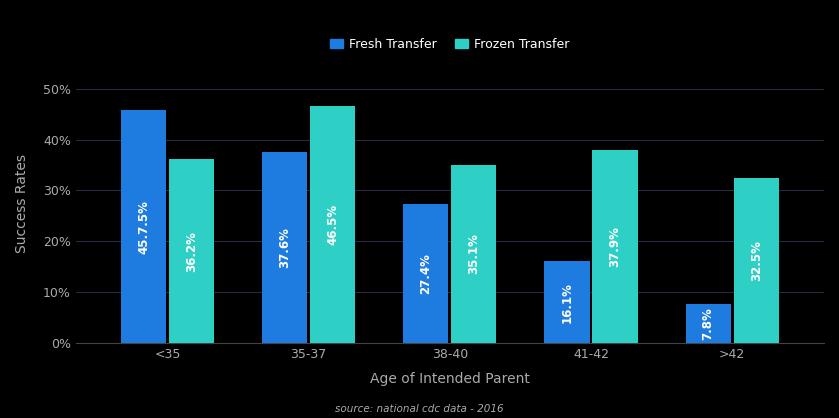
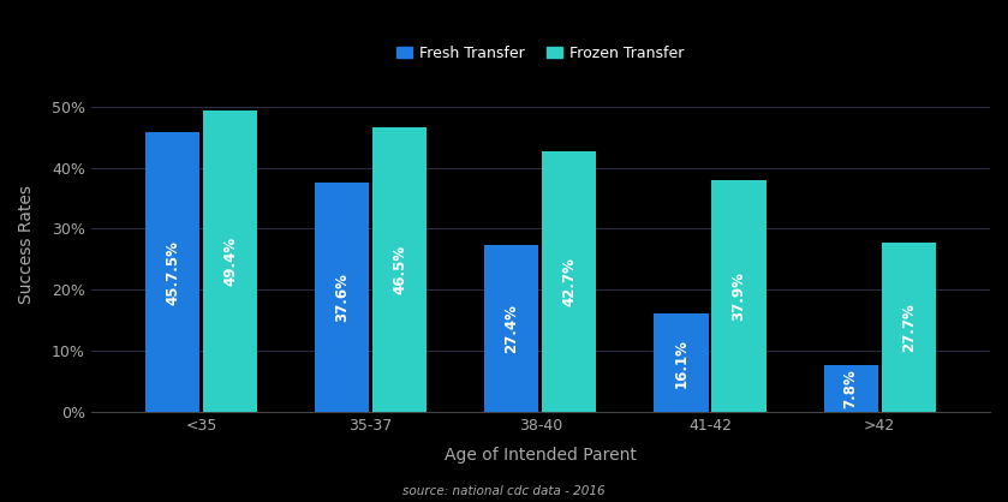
Frozen Transfer/<35: 36.2% -> 49.4%
Frozen Transfer/38-40: 35.1% -> 42.7%
Frozen Transfer/>42: 32.5% -> 27.7%
